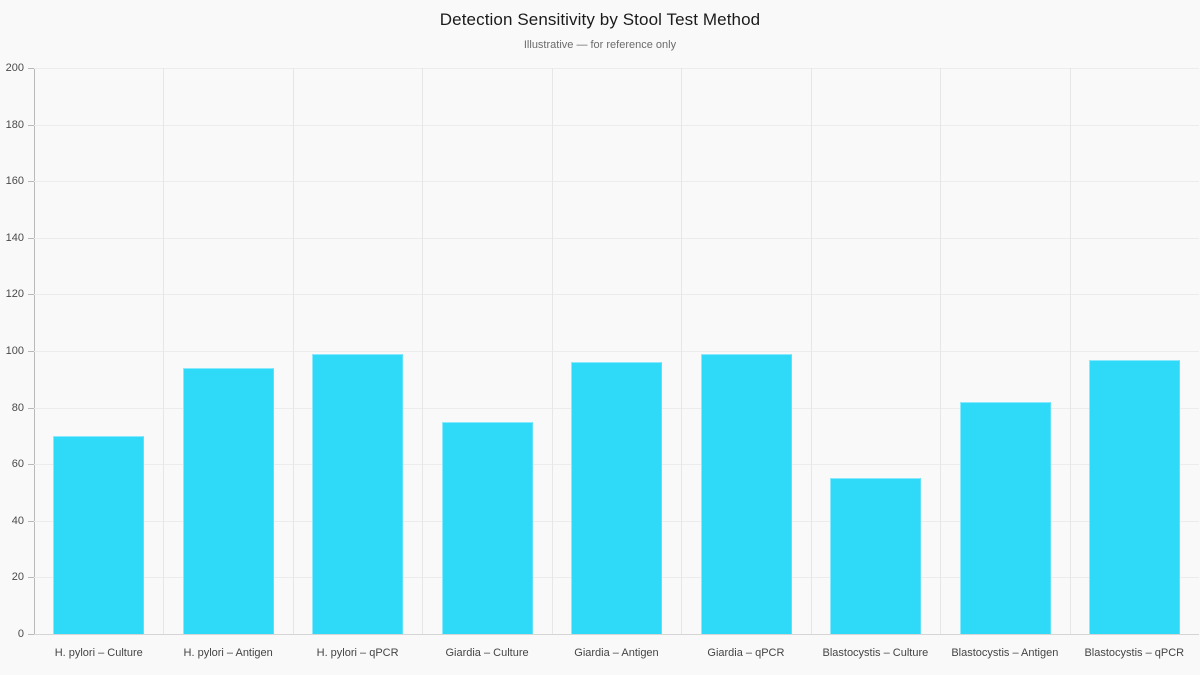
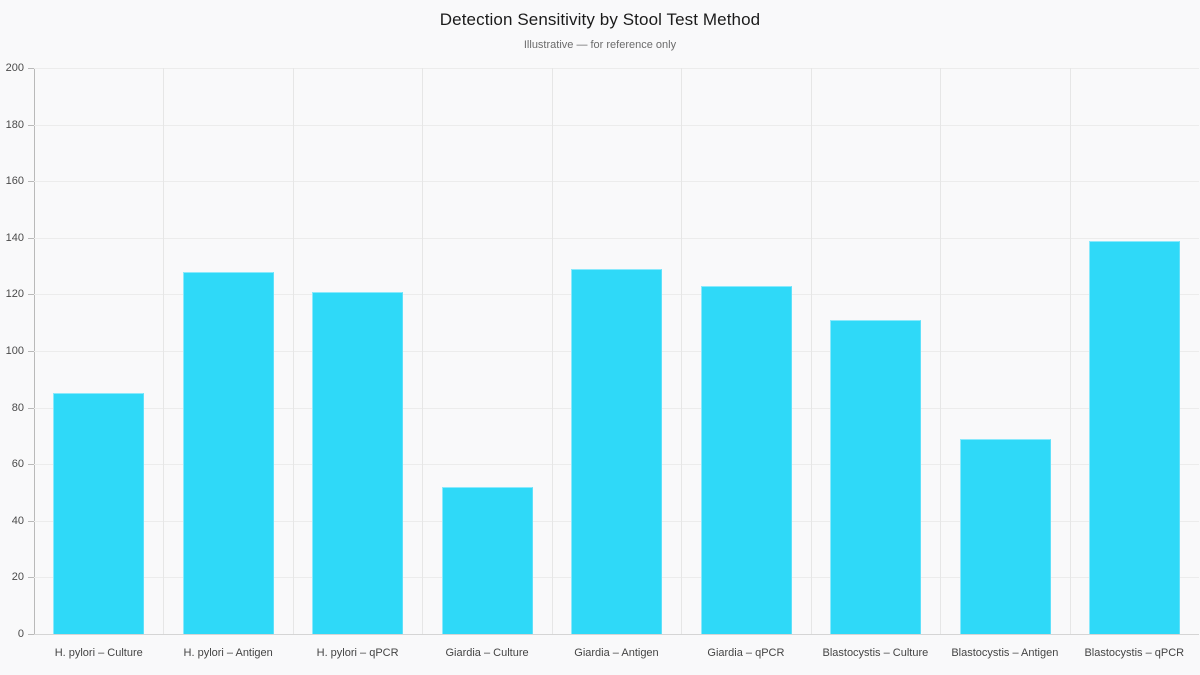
H. pylori – Culture: 70 -> 85
H. pylori – Antigen: 94 -> 128
H. pylori – qPCR: 99 -> 121
Giardia – Culture: 75 -> 52
Giardia – Antigen: 96 -> 129
Giardia – qPCR: 99 -> 123
Blastocystis – Culture: 55 -> 111
Blastocystis – Antigen: 82 -> 69
Blastocystis – qPCR: 97 -> 139
